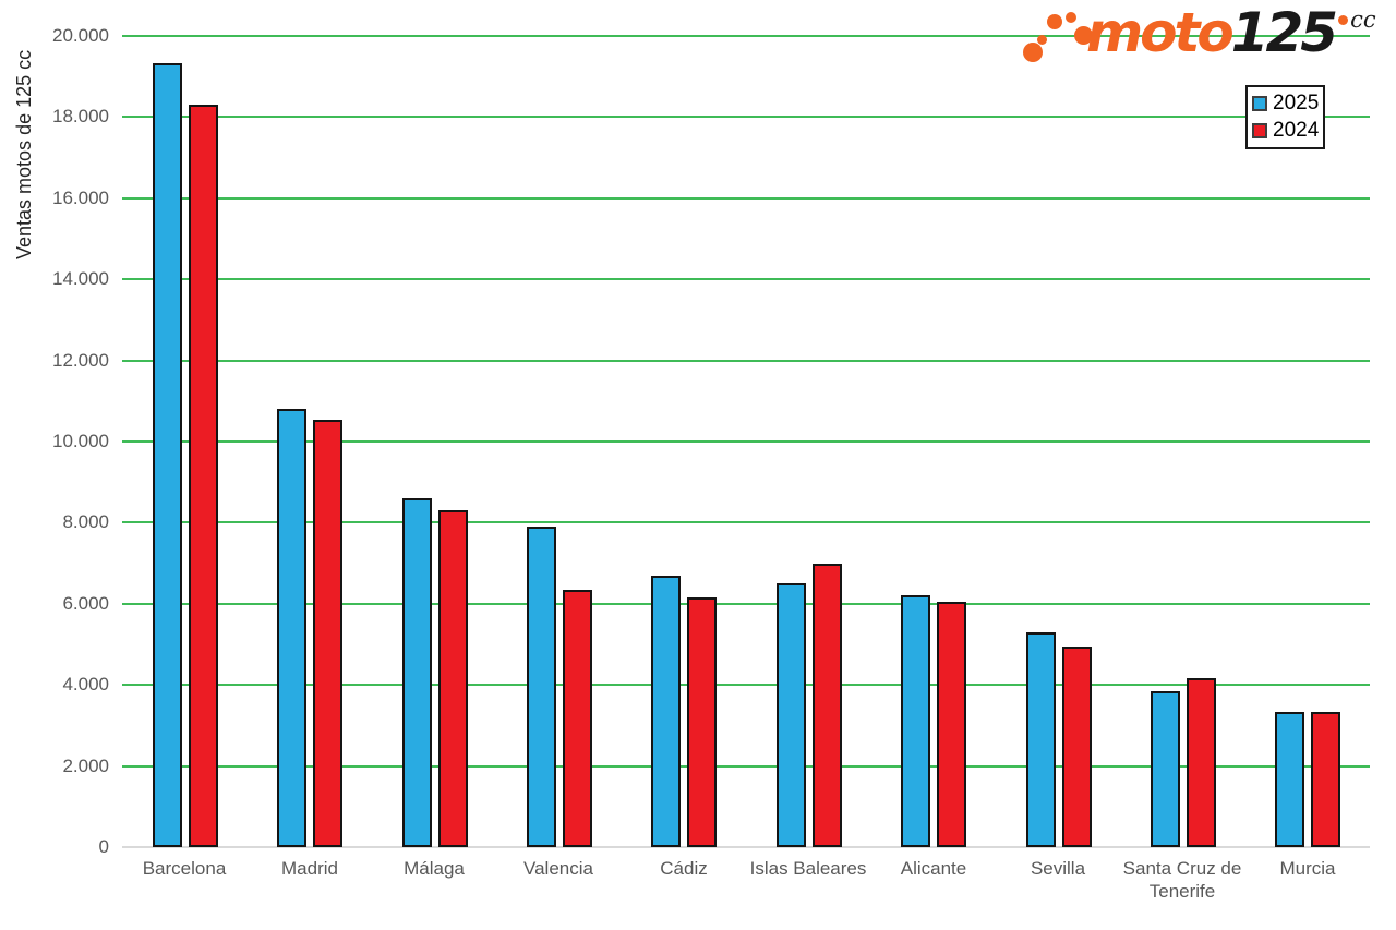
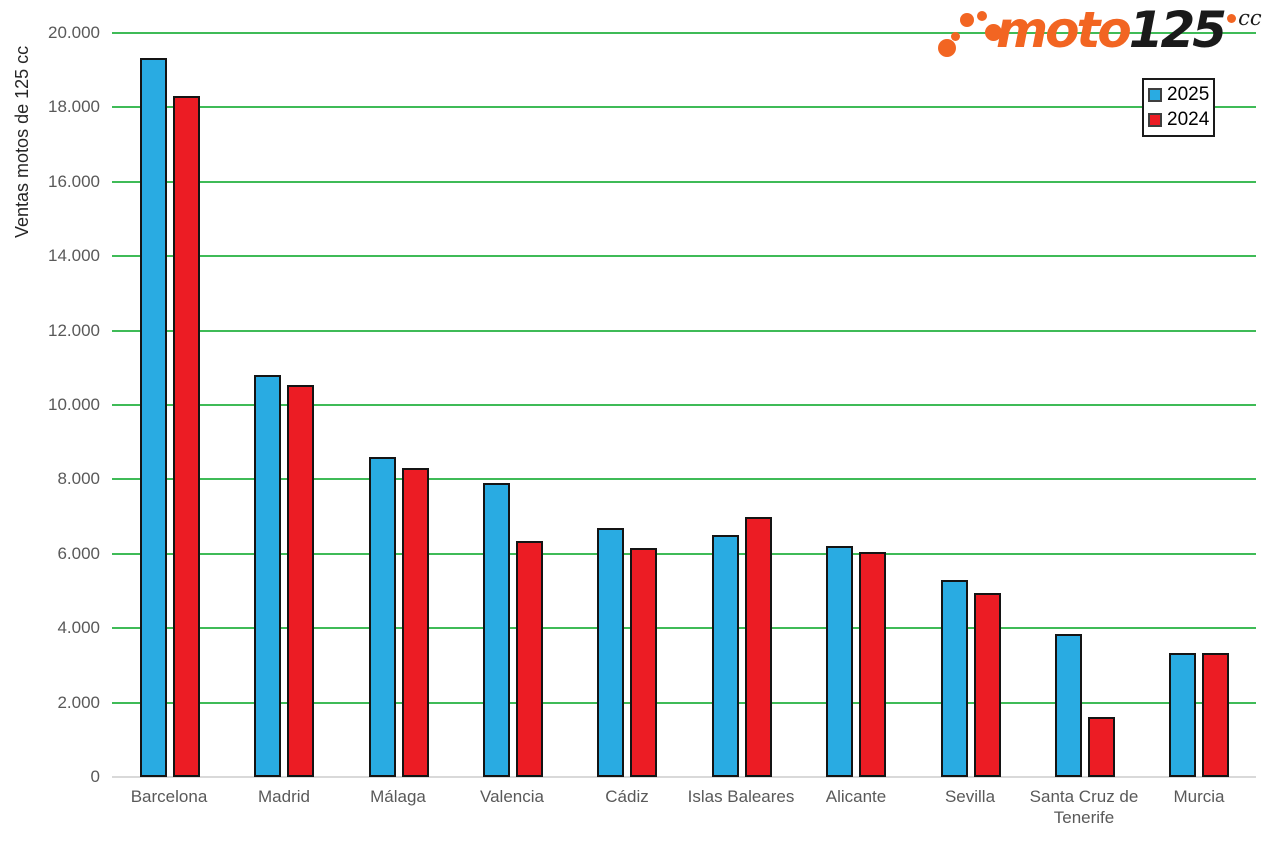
2024/Santa Cruz de Tenerife: 4200 -> 1600
